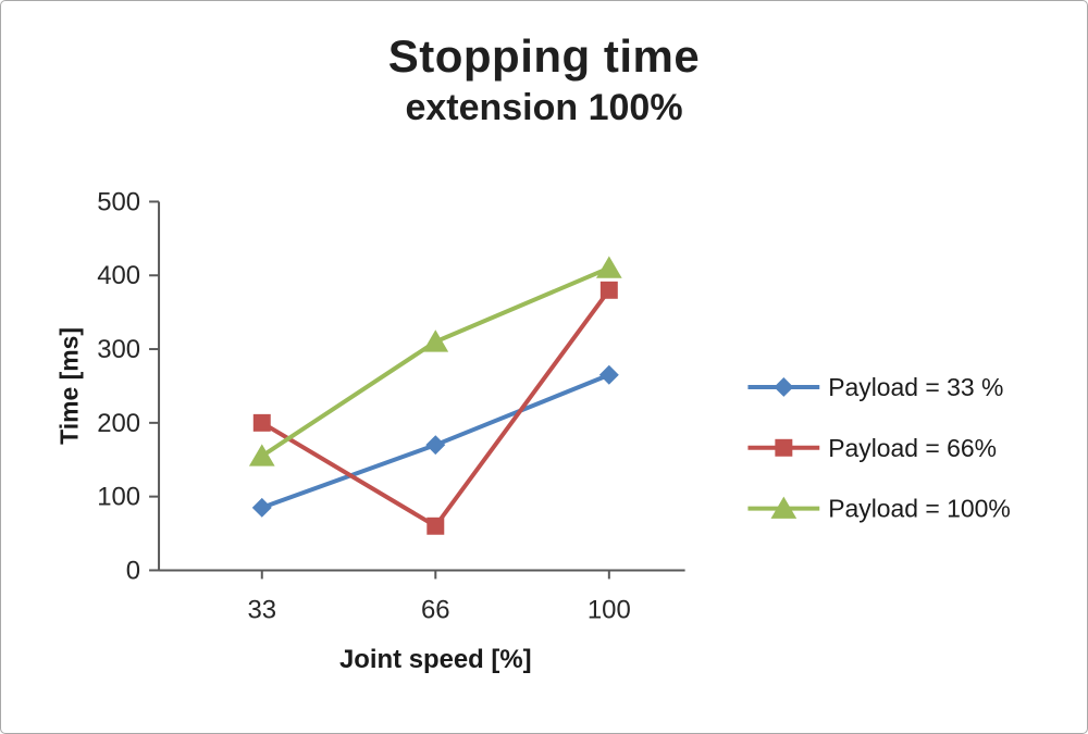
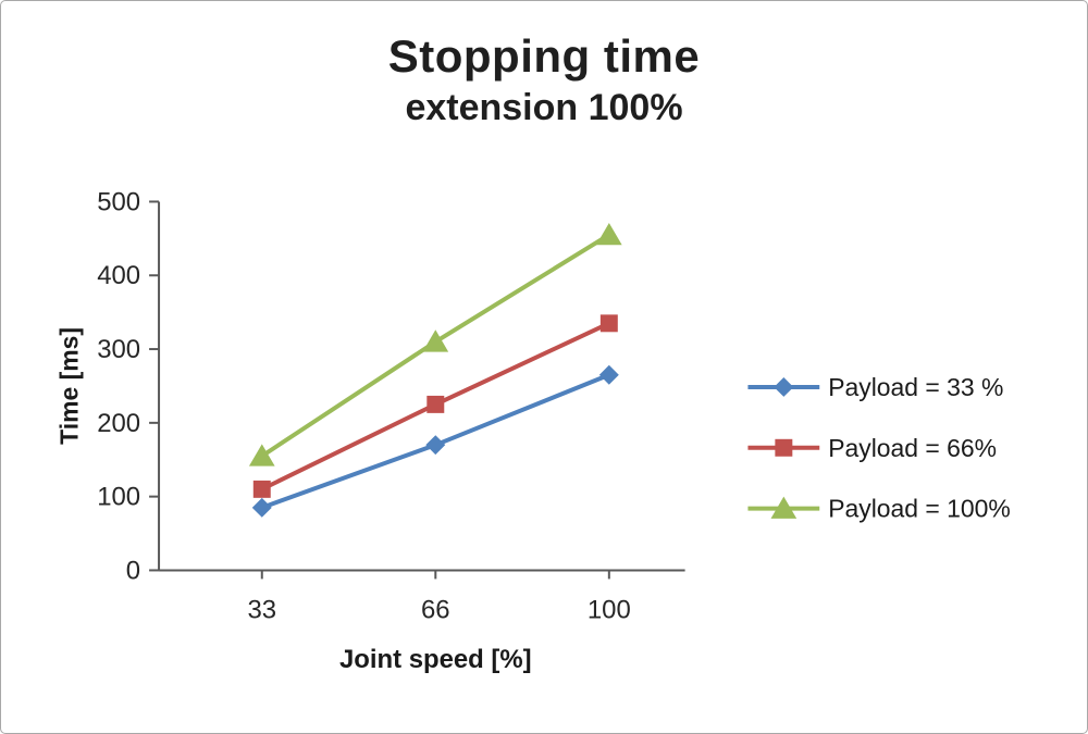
Payload = 66%/33: 200 -> 110
Payload = 66%/66: 60 -> 220
Payload = 66%/100: 380 -> 340
Payload = 100%/100: 410 -> 460
